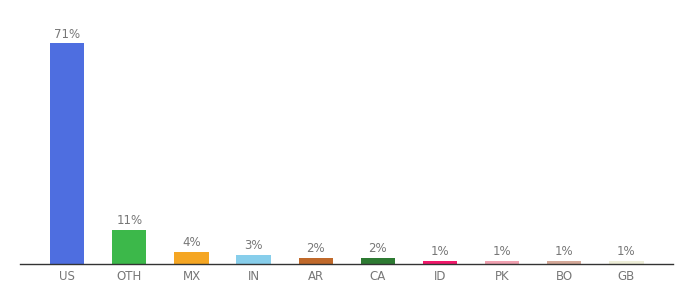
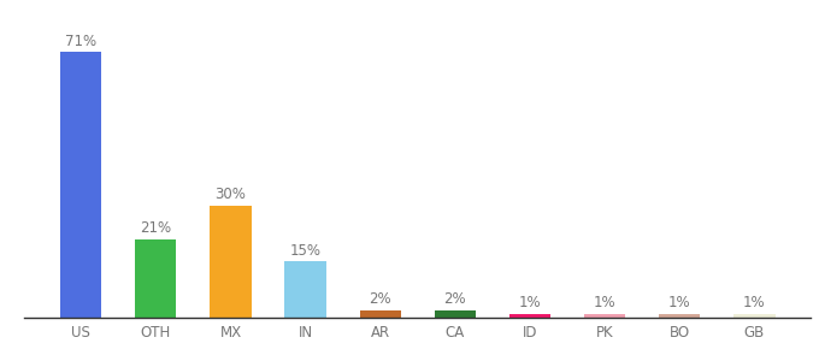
OTH: 11% -> 21%
MX: 4% -> 30%
IN: 3% -> 15%
